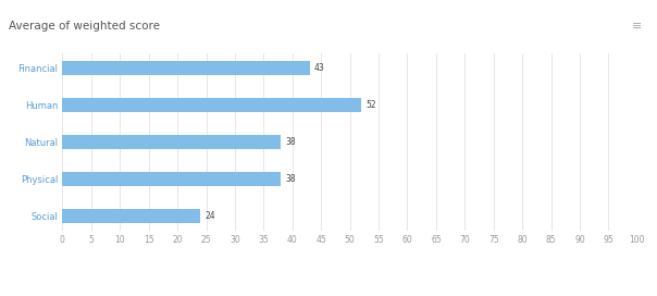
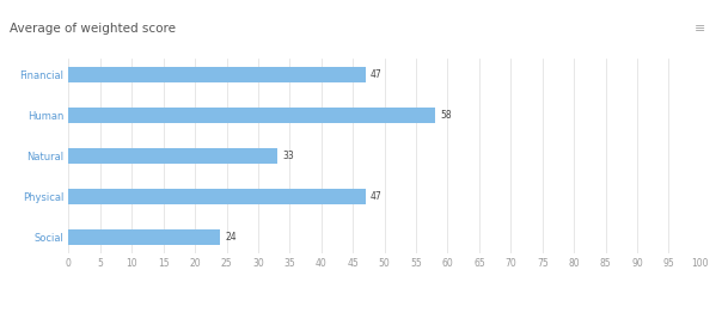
Financial: 43 -> 47
Human: 52 -> 58
Natural: 38 -> 33
Physical: 38 -> 47
